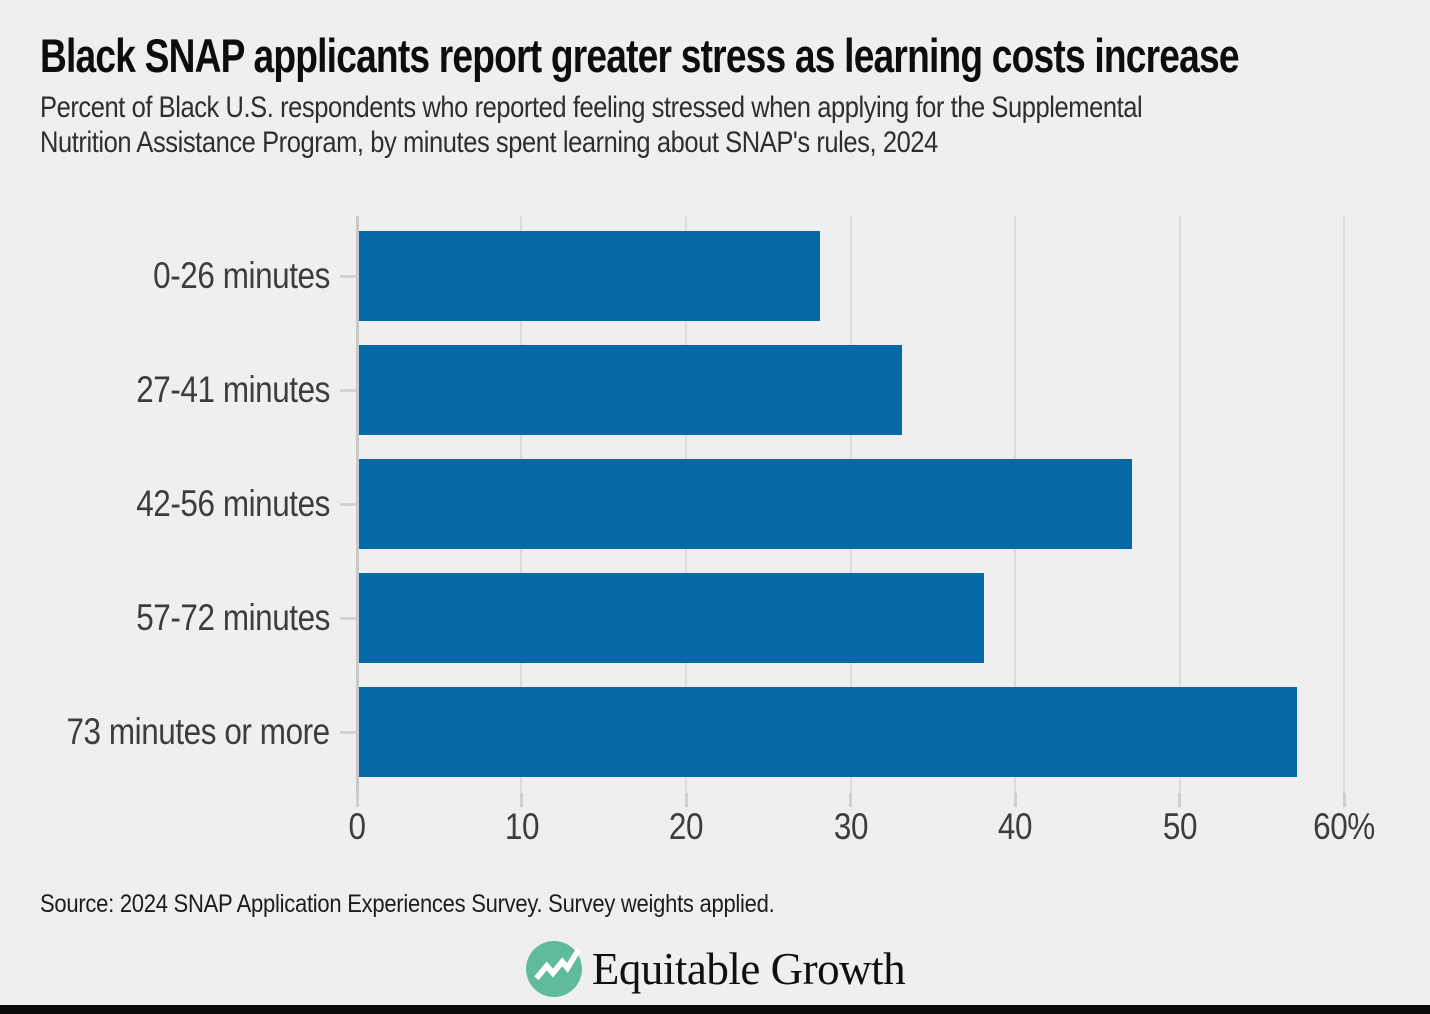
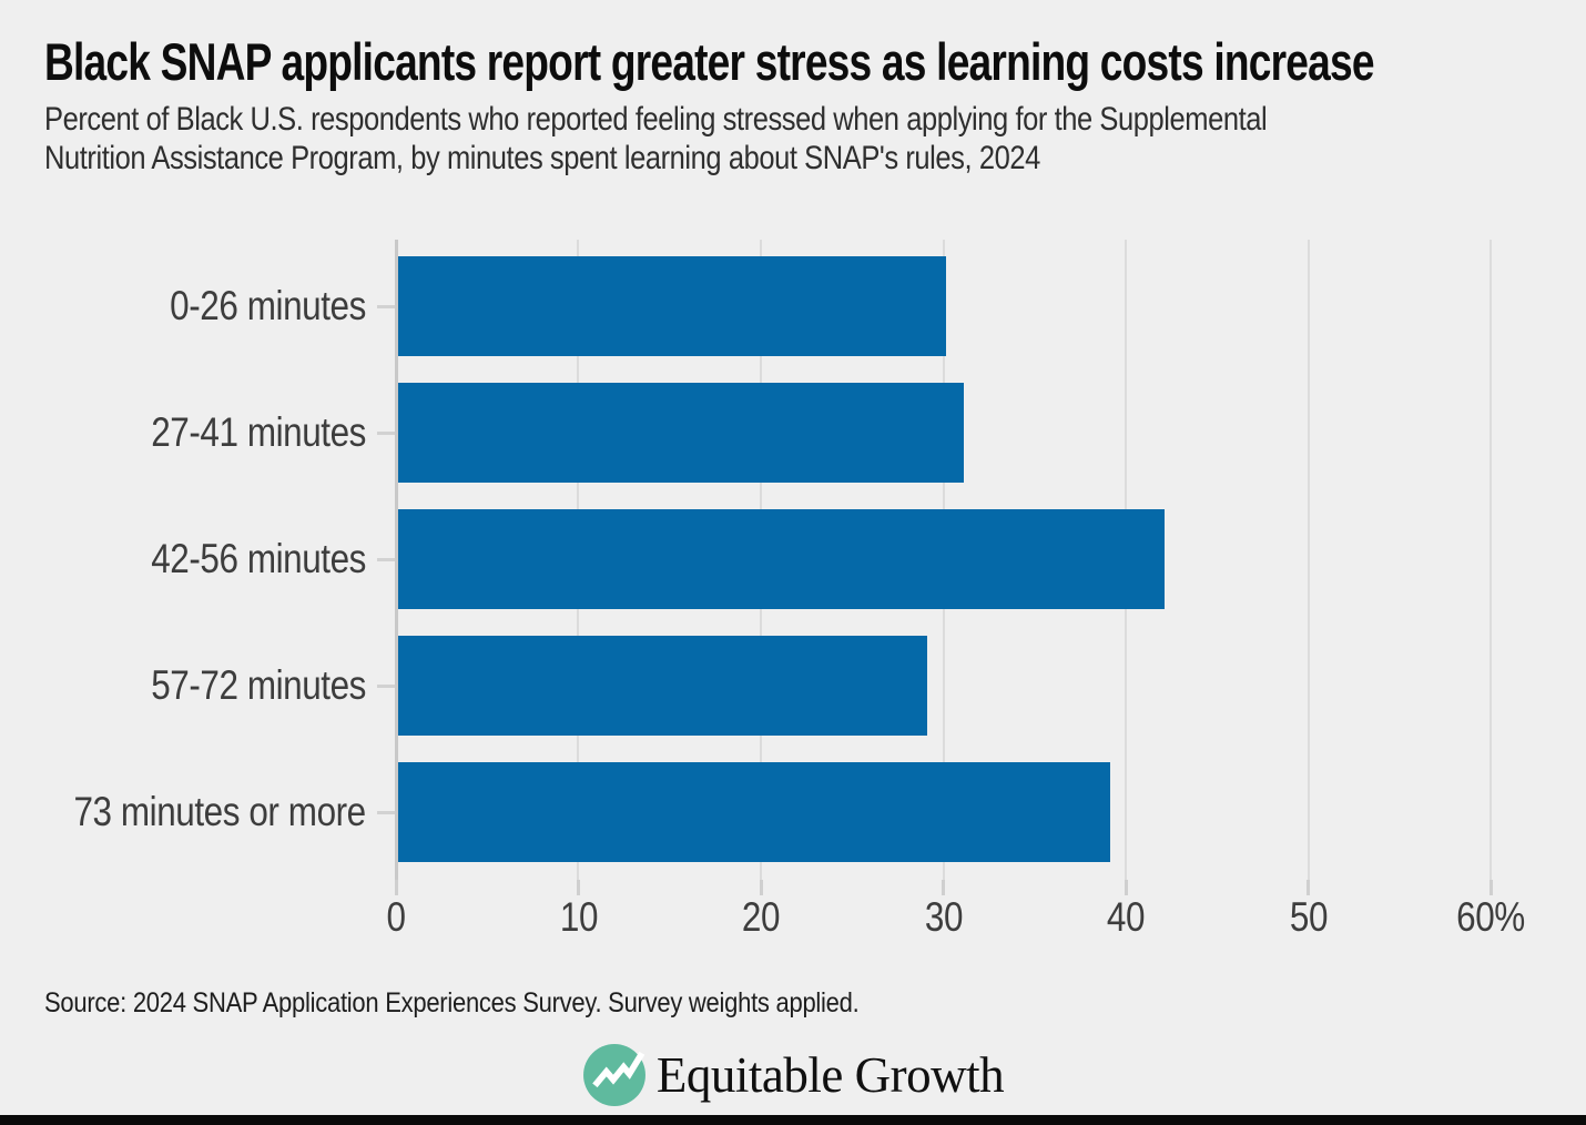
0-26 minutes: 28% -> 30%
27-41 minutes: 33% -> 31%
42-56 minutes: 47% -> 42%
57-72 minutes: 38% -> 29%
73 minutes or more: 57% -> 39%
